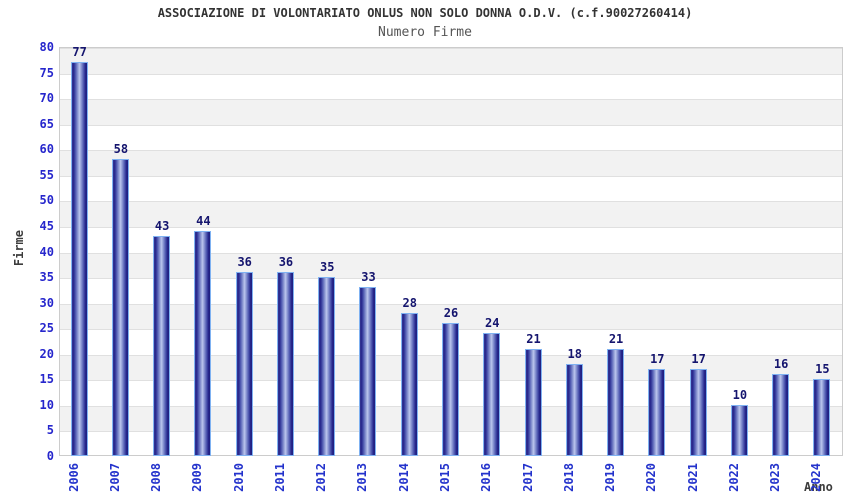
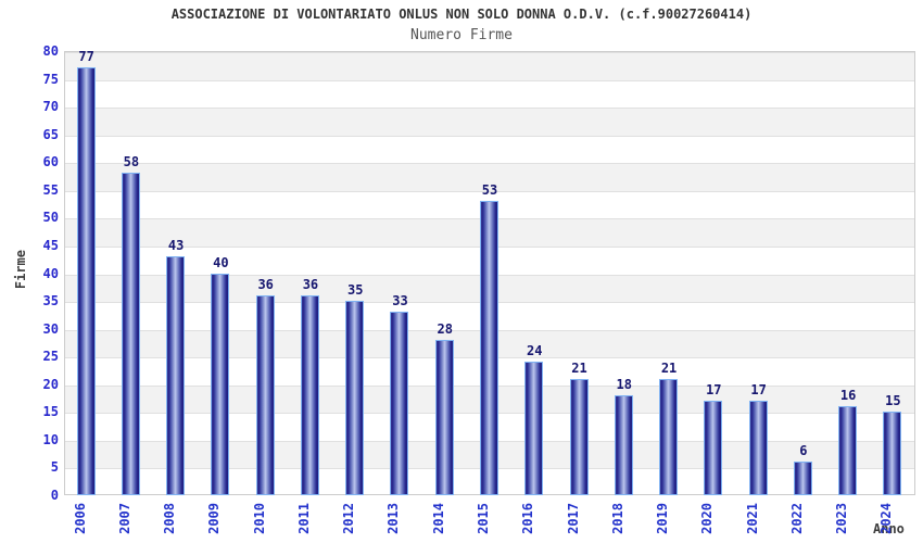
2009: 44 -> 40
2015: 26 -> 53
2022: 10 -> 6
